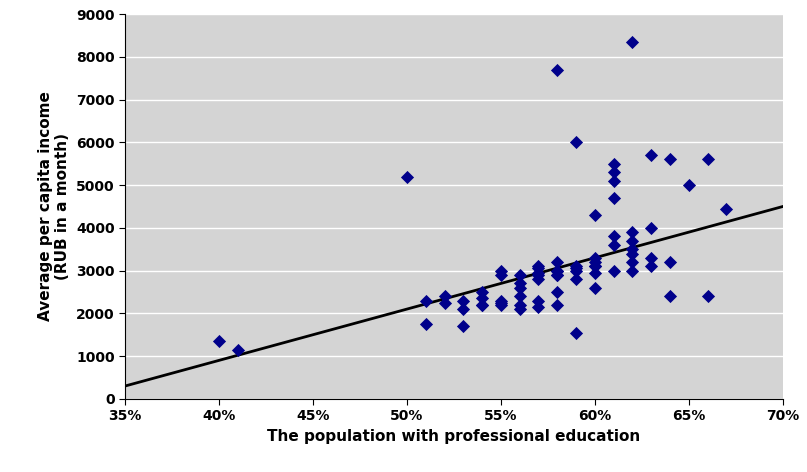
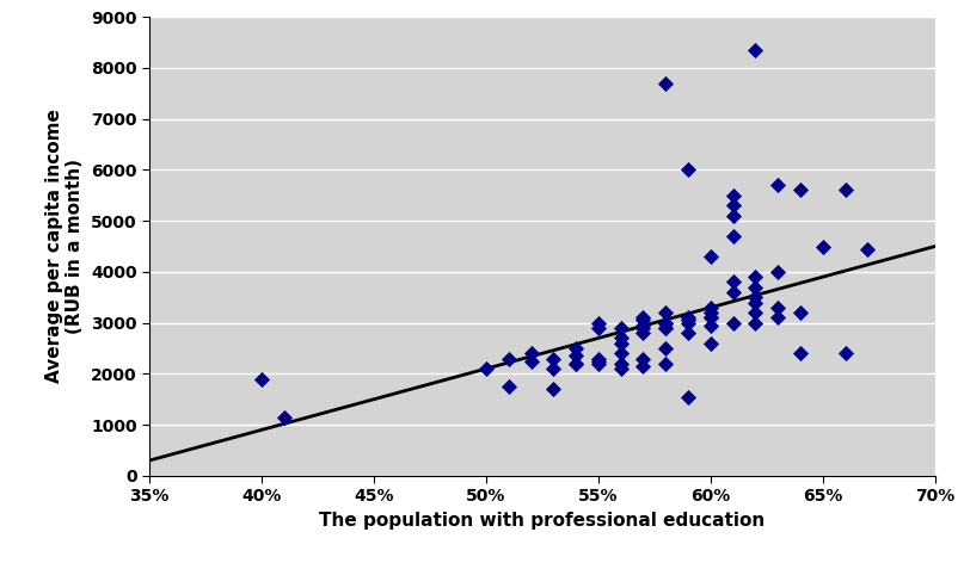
40%: 1350 -> 1900
50%: 5200 -> 2100
65%: 5000 -> 4500
